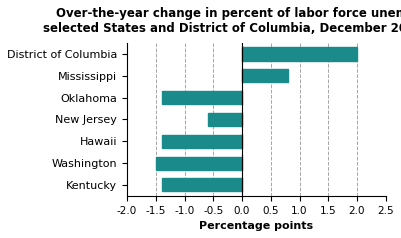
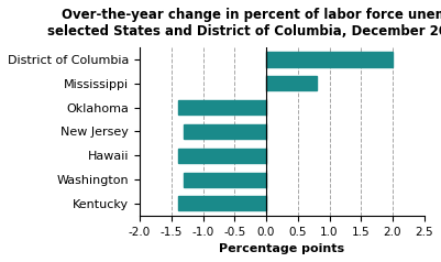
New Jersey: -0.6 -> -1.3
Washington: -1.5 -> -1.3
